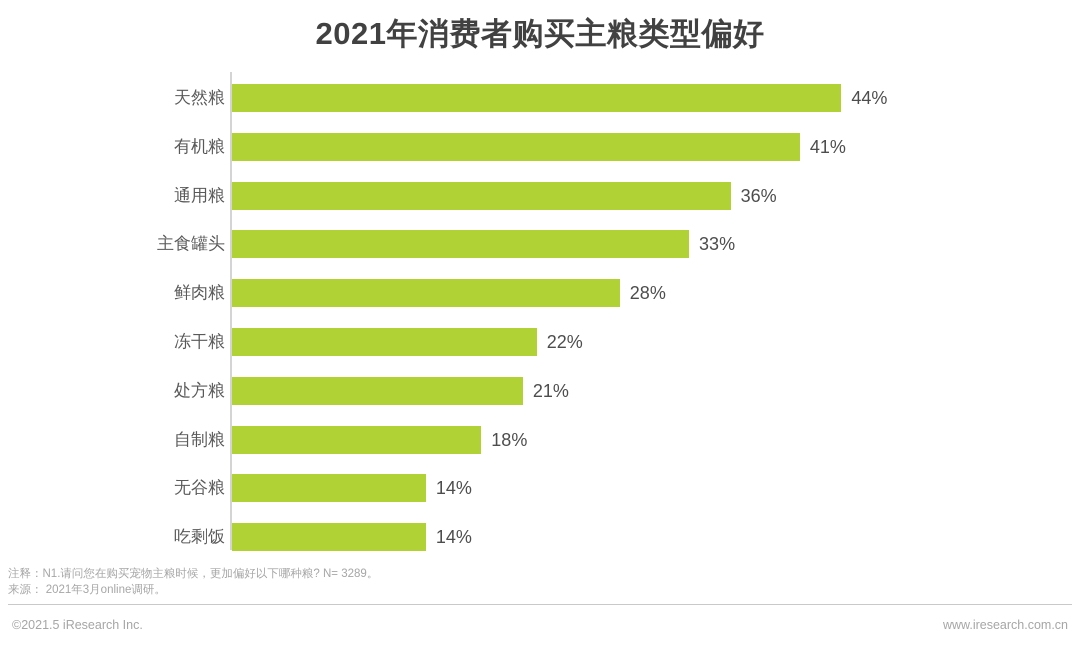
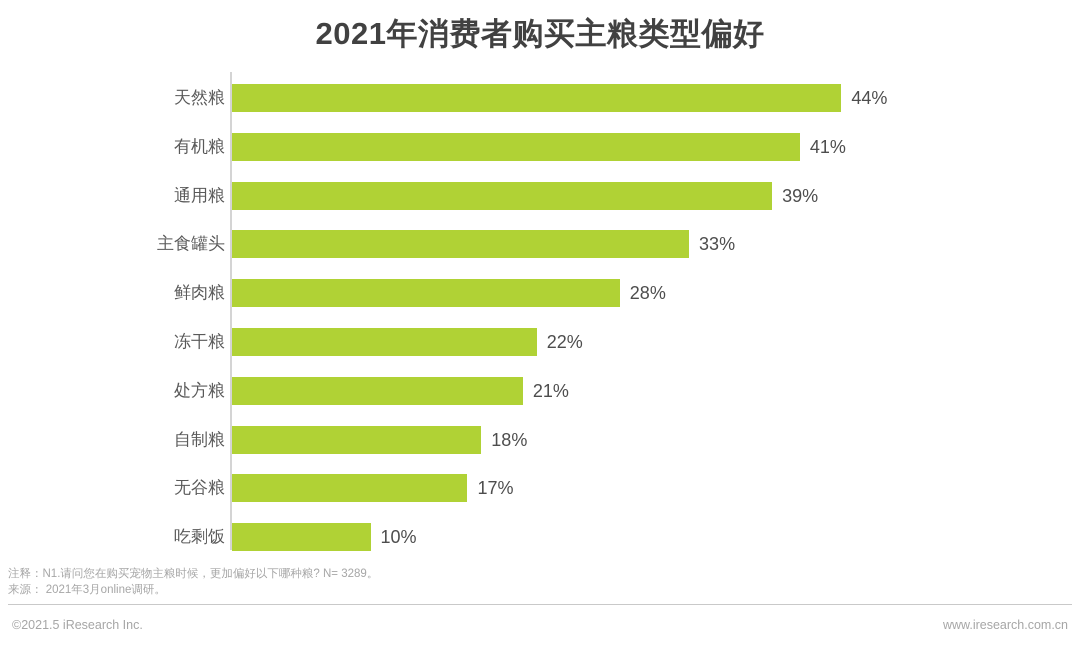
通用粮: 36% -> 39%
无谷粮: 14% -> 17%
吃剩饭: 14% -> 10%
